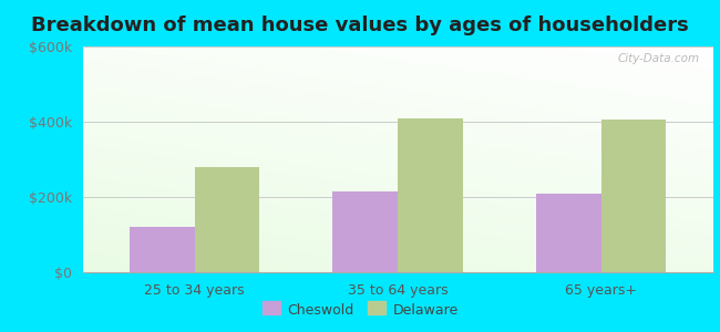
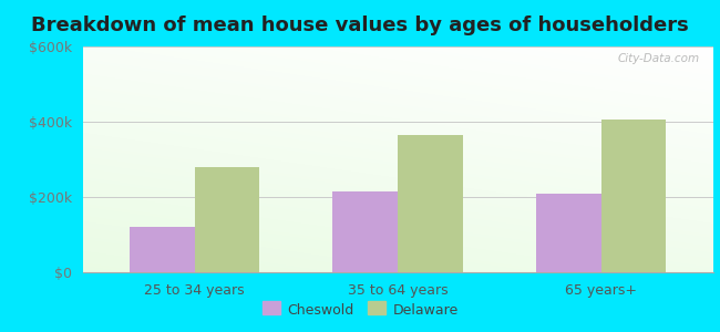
Delaware/35 to 64 years: $410k -> $365k
